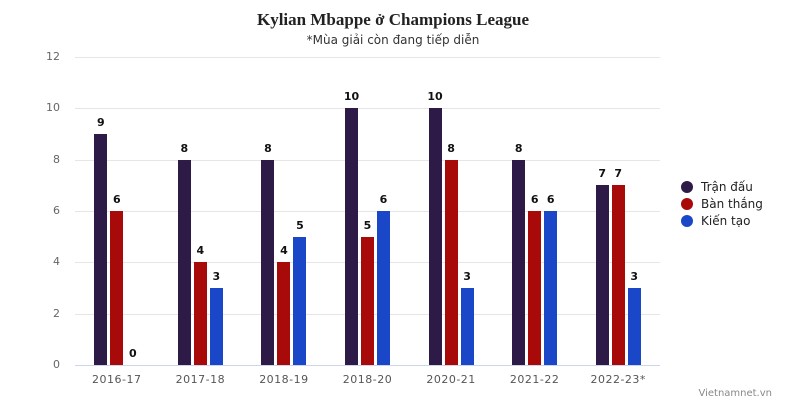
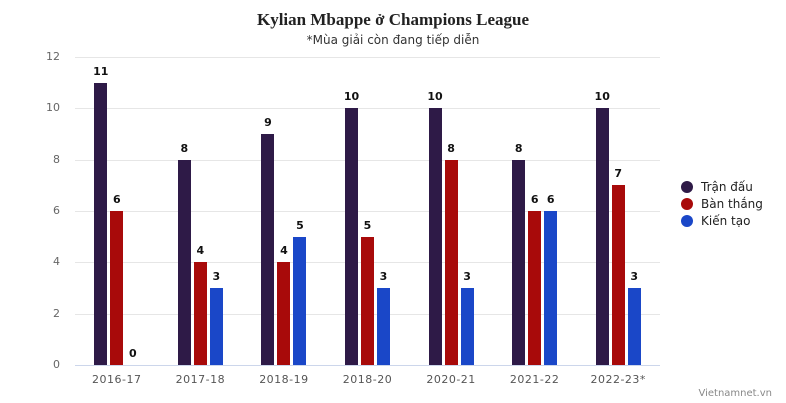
Trận đấu/2016-17: 9 -> 11
Trận đấu/2018-19: 8 -> 9
Kiến tạo/2018-20: 6 -> 3
Trận đấu/2022-23*: 7 -> 10
